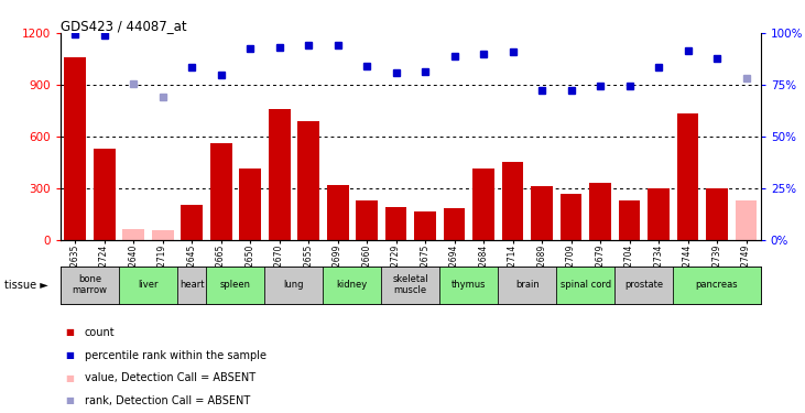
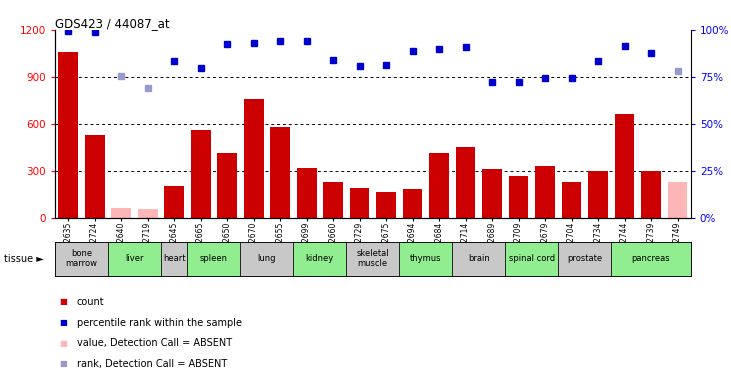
GSM12655: 690 -> 580
GSM12744: 730 -> 660
